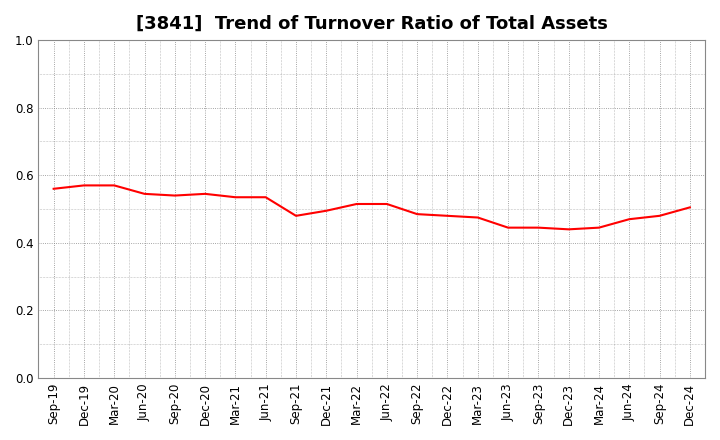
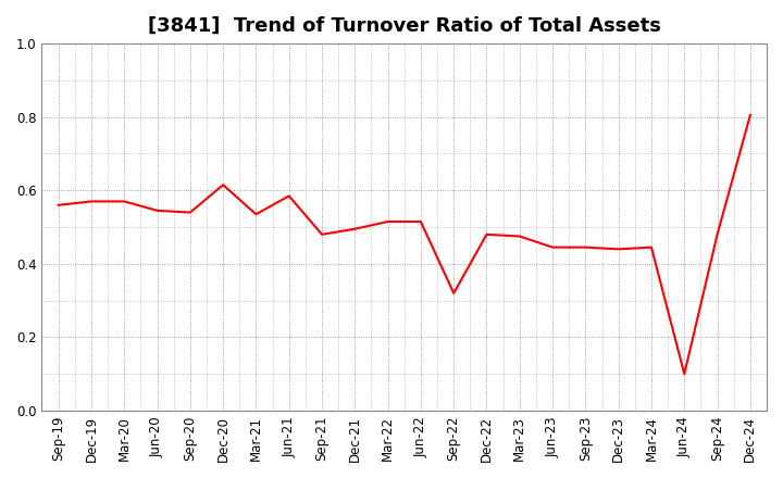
Dec-20: 0.545 -> 0.615
Jun-21: 0.535 -> 0.585
Sep-22: 0.485 -> 0.320
Jun-24: 0.470 -> 0.100
Dec-24: 0.505 -> 0.805
